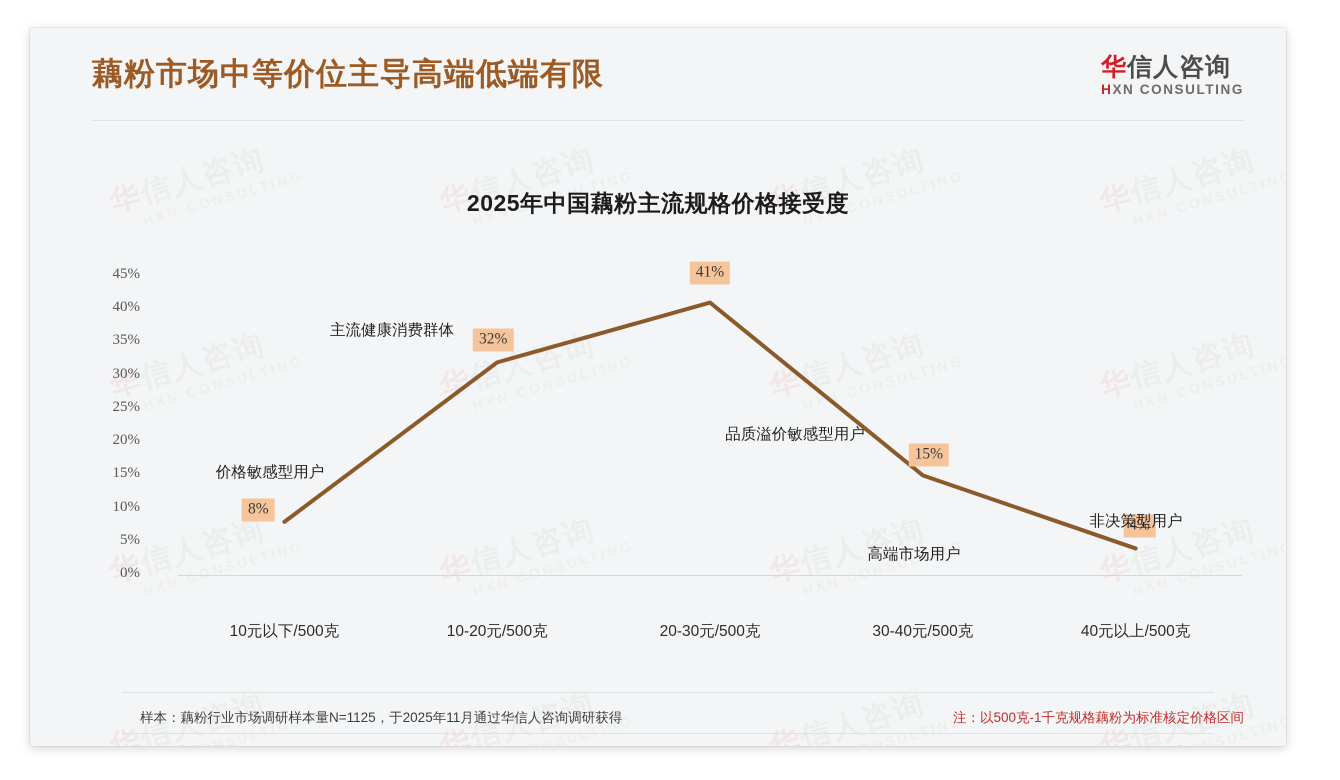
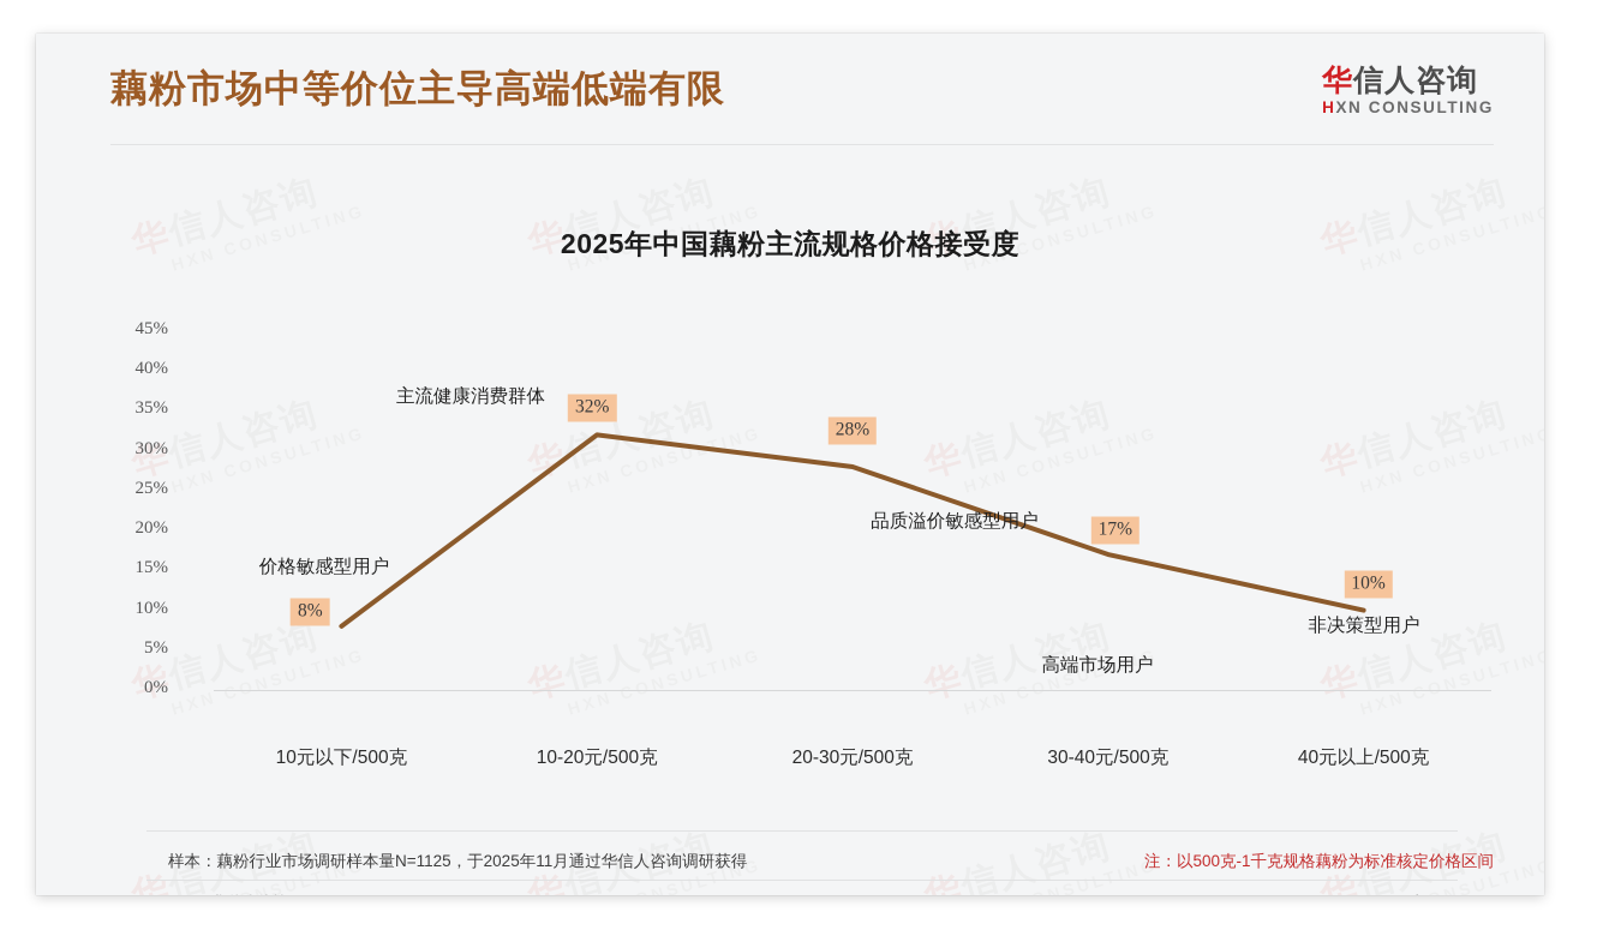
20-30元/500克: 41% -> 28%
30-40元/500克: 15% -> 17%
40元以上/500克: 4% -> 10%
